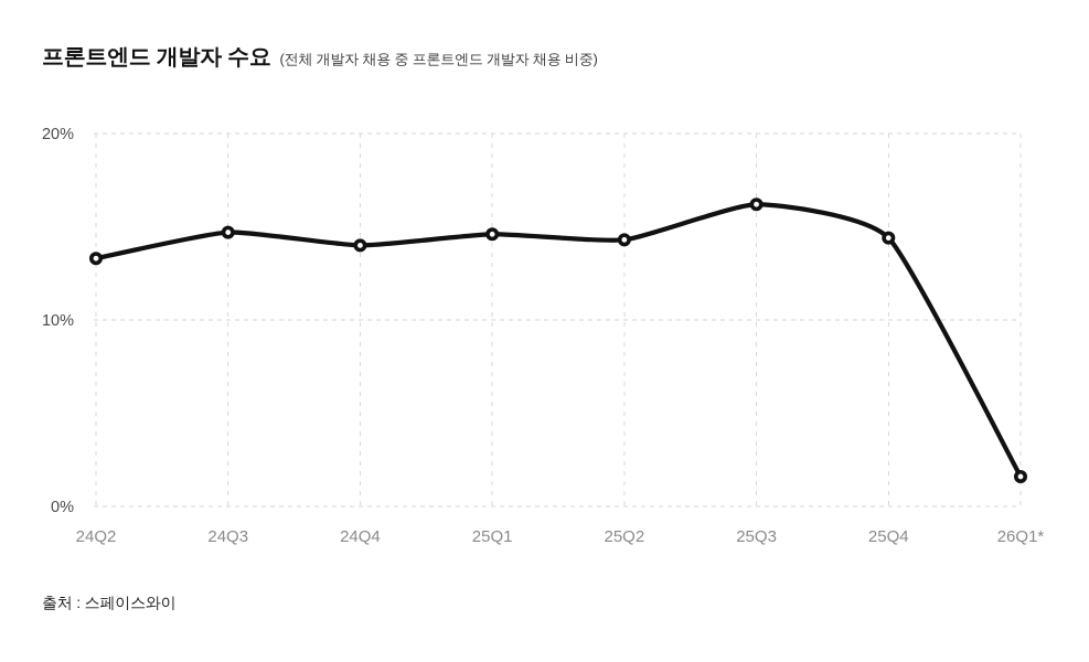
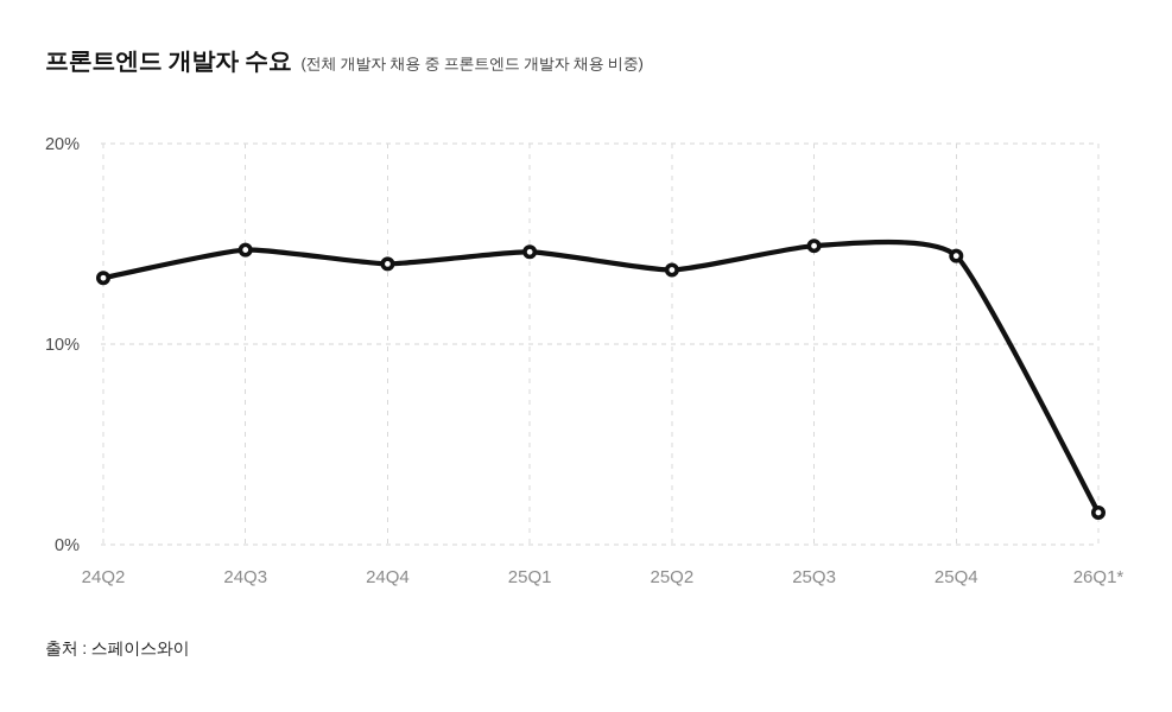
25Q2: 14.3% -> 13.7%
25Q3: 16.2% -> 14.9%
